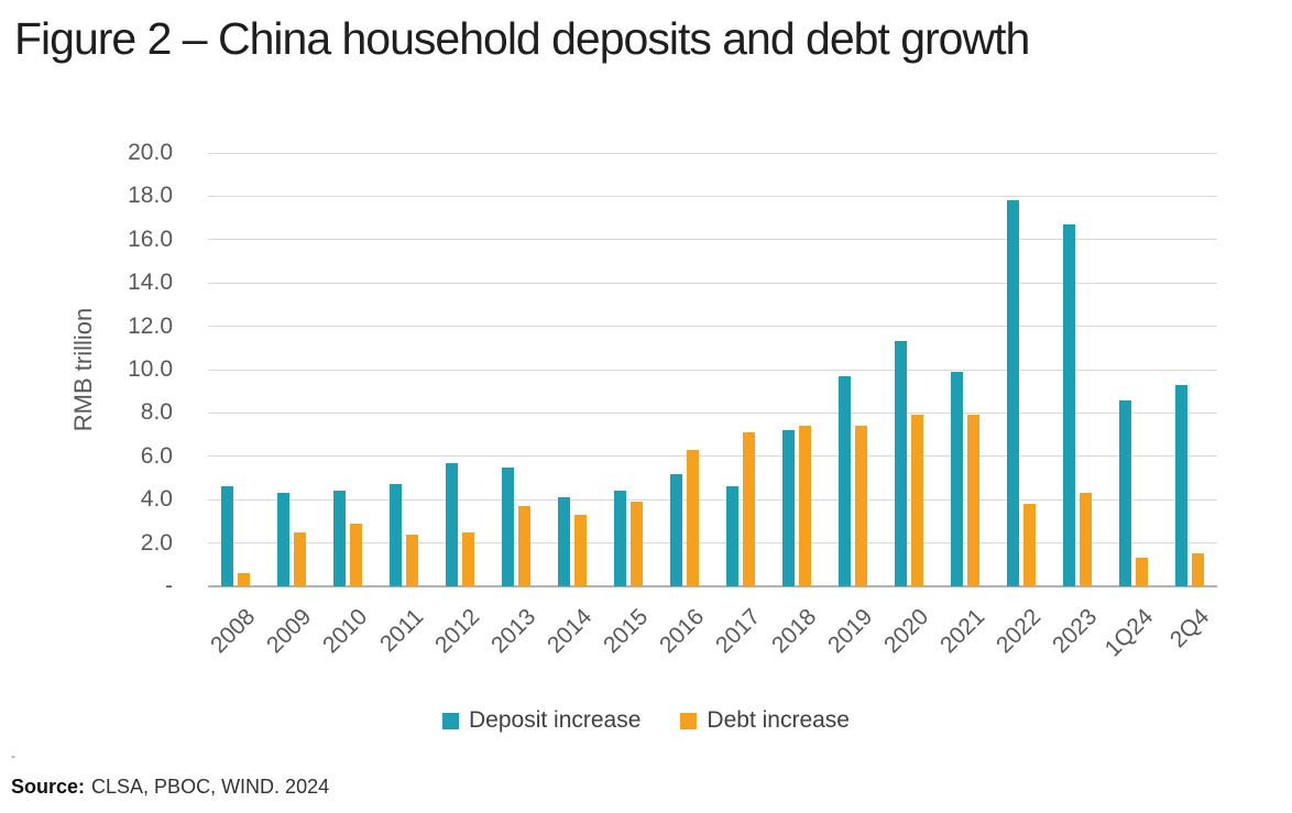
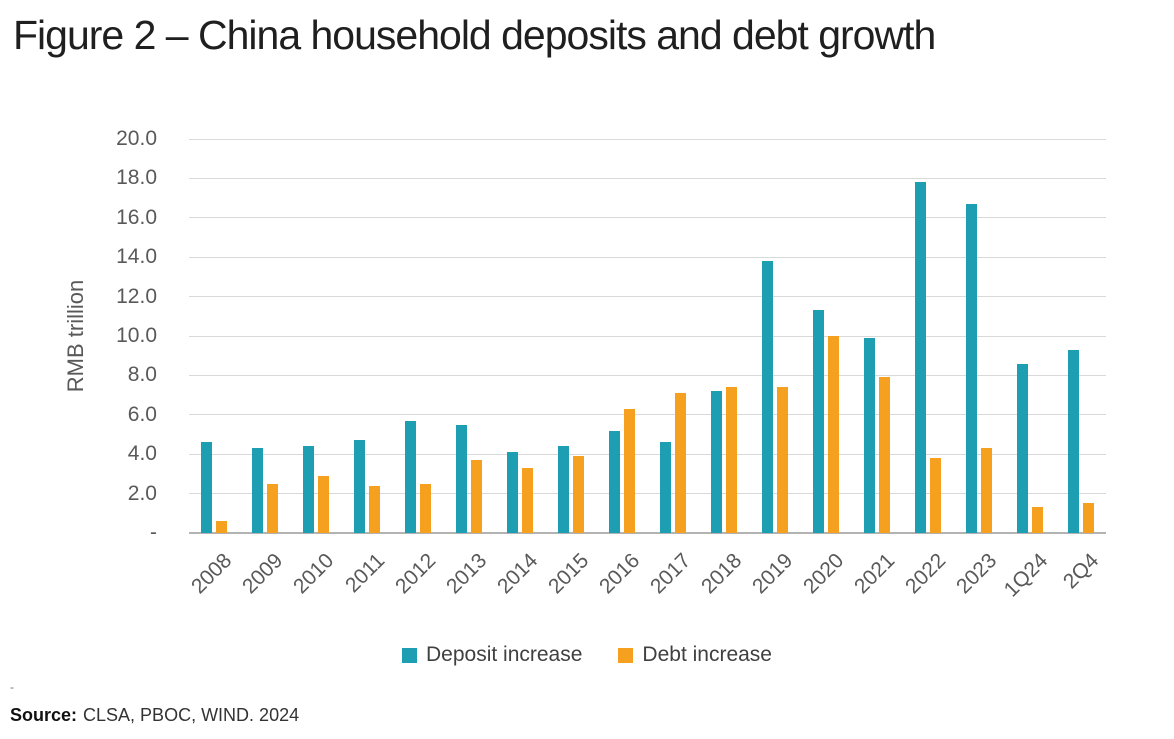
Deposit increase/2019: 9.7 -> 13.8
Debt increase/2020: 7.9 -> 10.0
